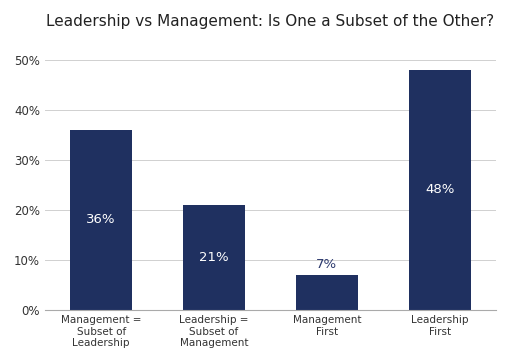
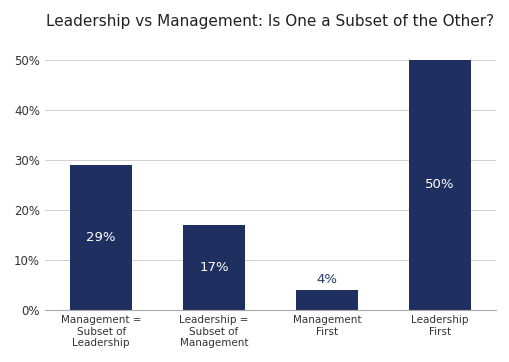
Management = Subset of Leadership: 36% -> 29%
Leadership = Subset of Management: 21% -> 17%
Management First: 7% -> 4%
Leadership First: 48% -> 50%
